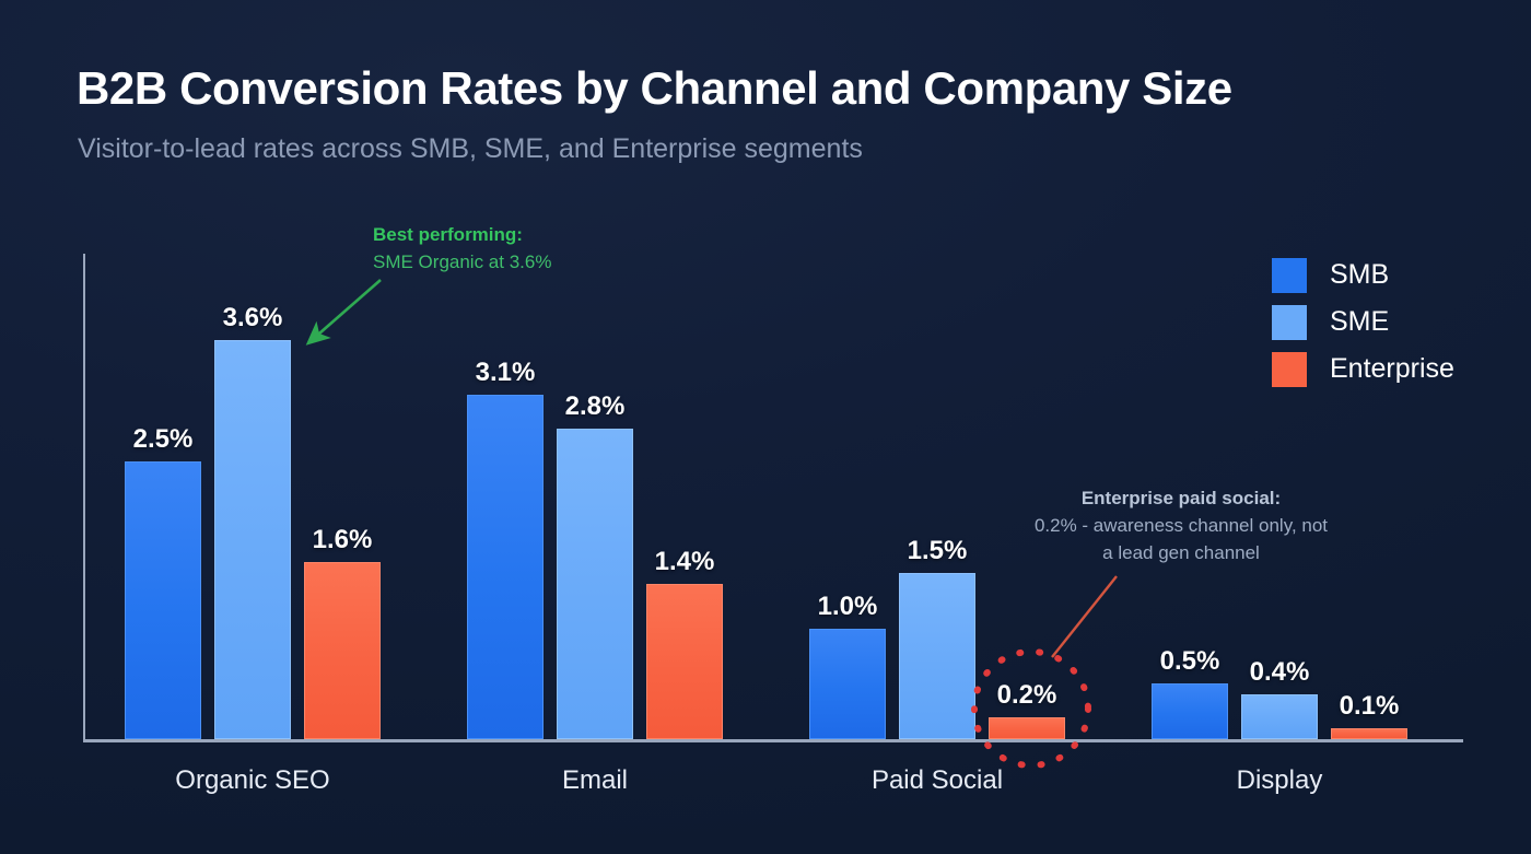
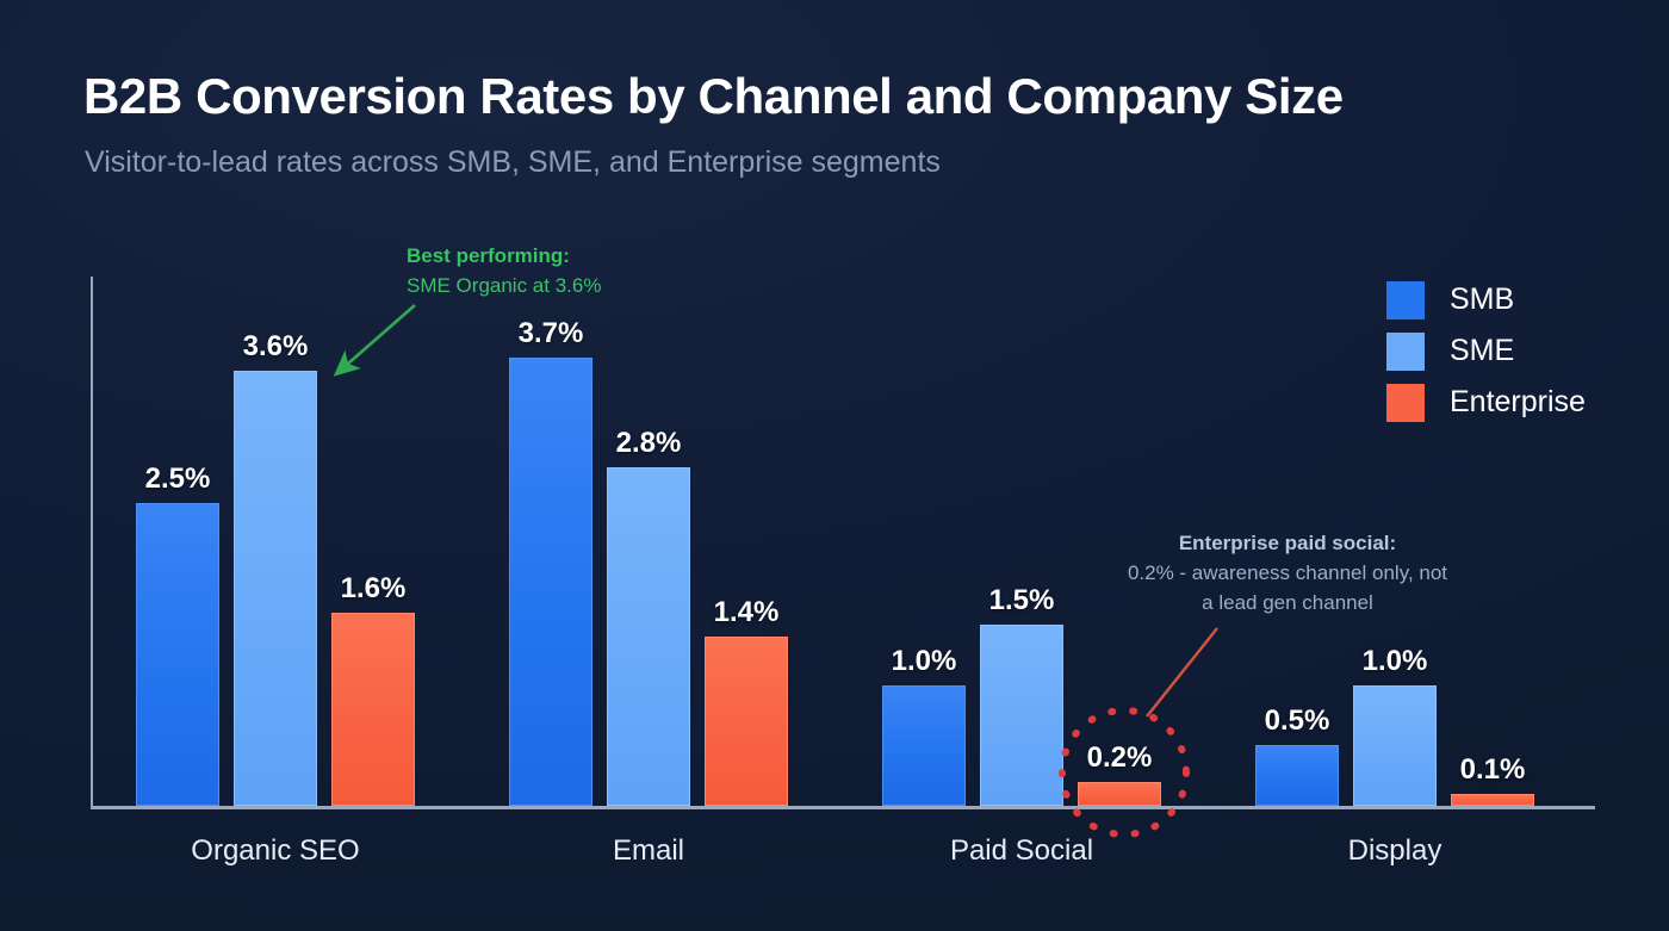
SMB/Email: 3.1% -> 3.7%
SME/Display: 0.4% -> 1.0%
